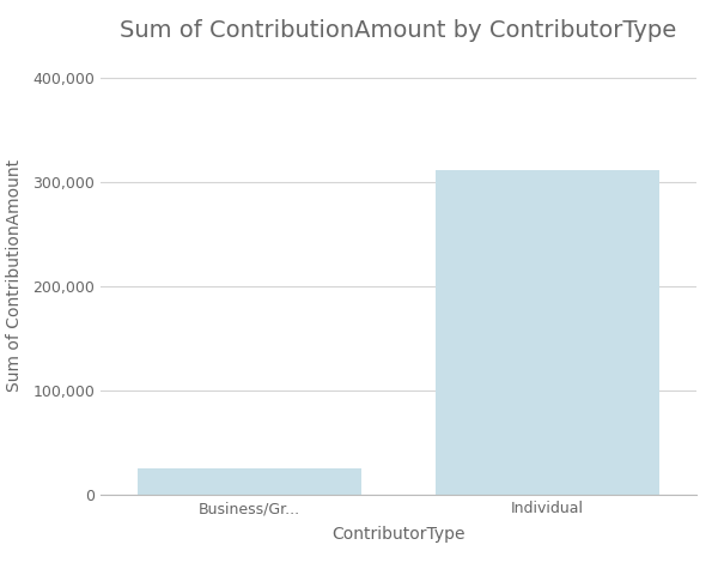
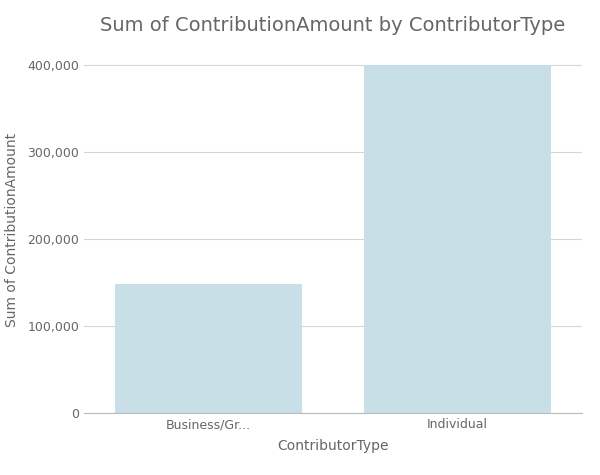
Business/Gr...: 26,000 -> 148,000
Individual: 312,000 -> 400,000
